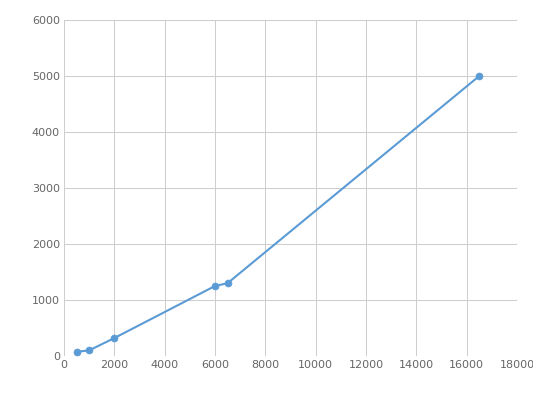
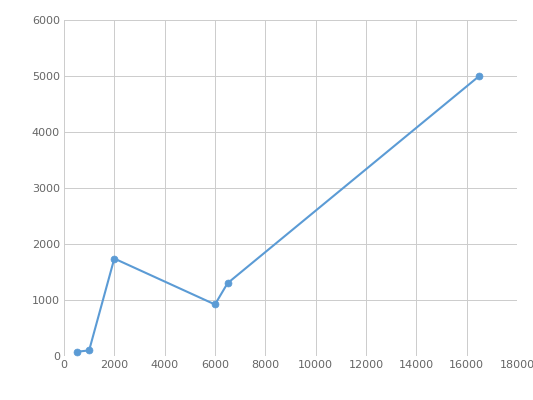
2000: 320 -> 1740
6000: 1250 -> 920
